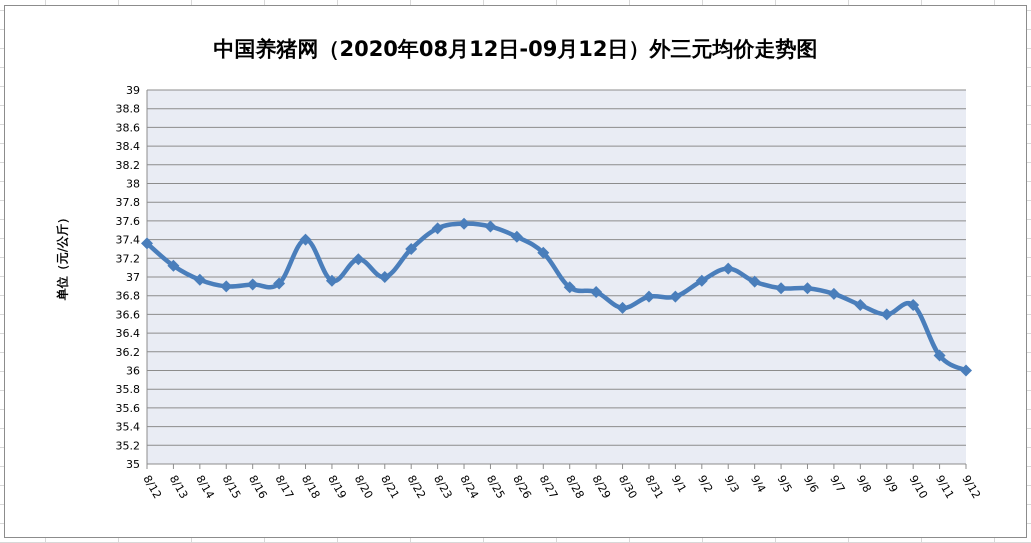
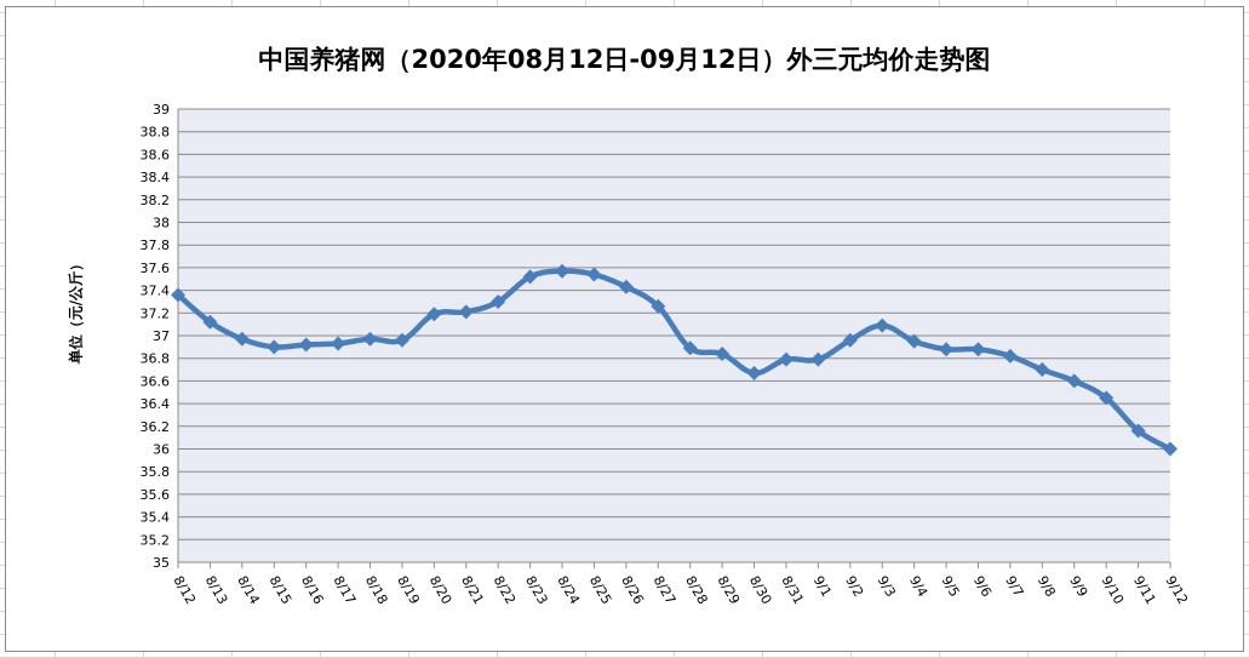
8/18: 37.4 -> 37.0
8/21: 37.0 -> 37.2
9/10: 36.7 -> 36.5
